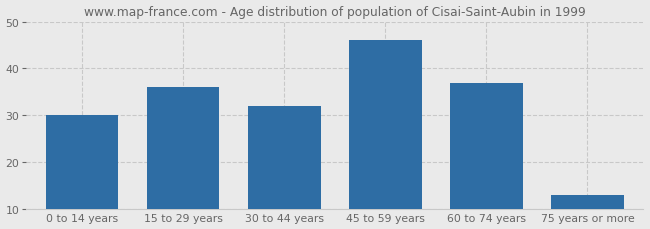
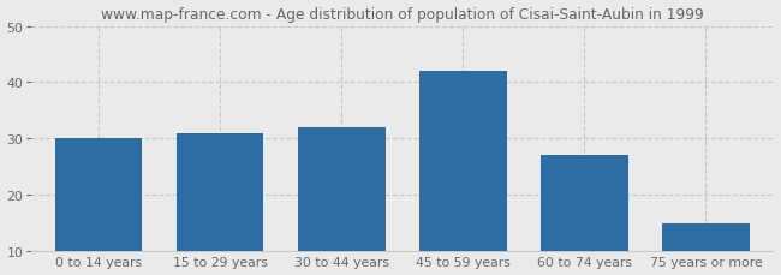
15 to 29 years: 36 -> 31
45 to 59 years: 46 -> 42
60 to 74 years: 37 -> 27
75 years or more: 13 -> 15
